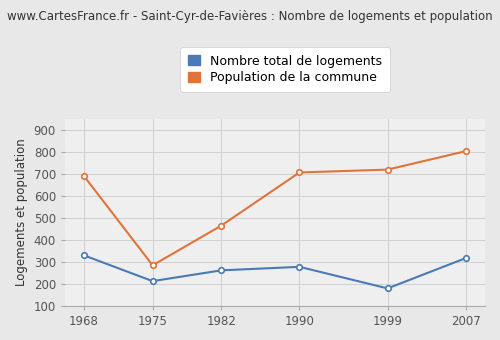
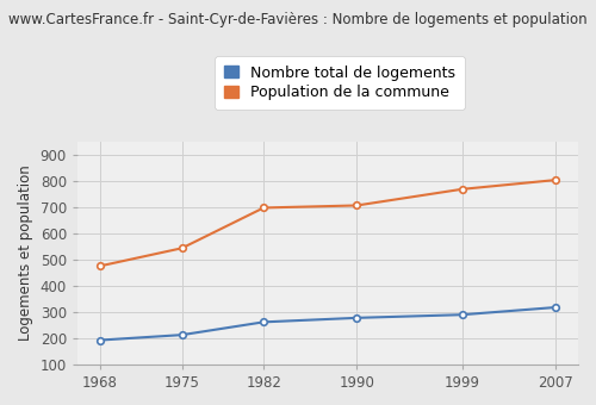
Nombre total de logements/1968: 330 -> 193
Population de la commune/1968: 690 -> 476
Population de la commune/1975: 285 -> 544
Population de la commune/1982: 465 -> 698
Nombre total de logements/1999: 180 -> 290
Population de la commune/1999: 720 -> 769
